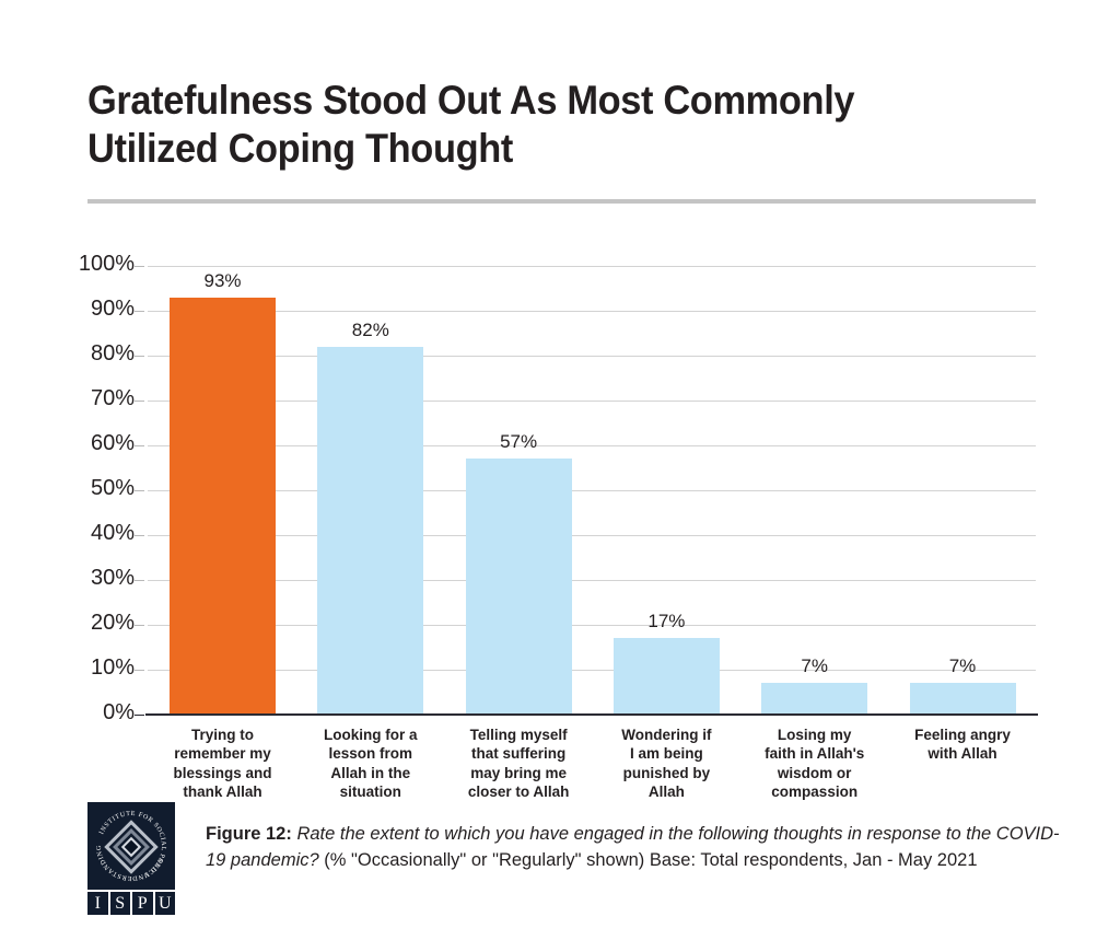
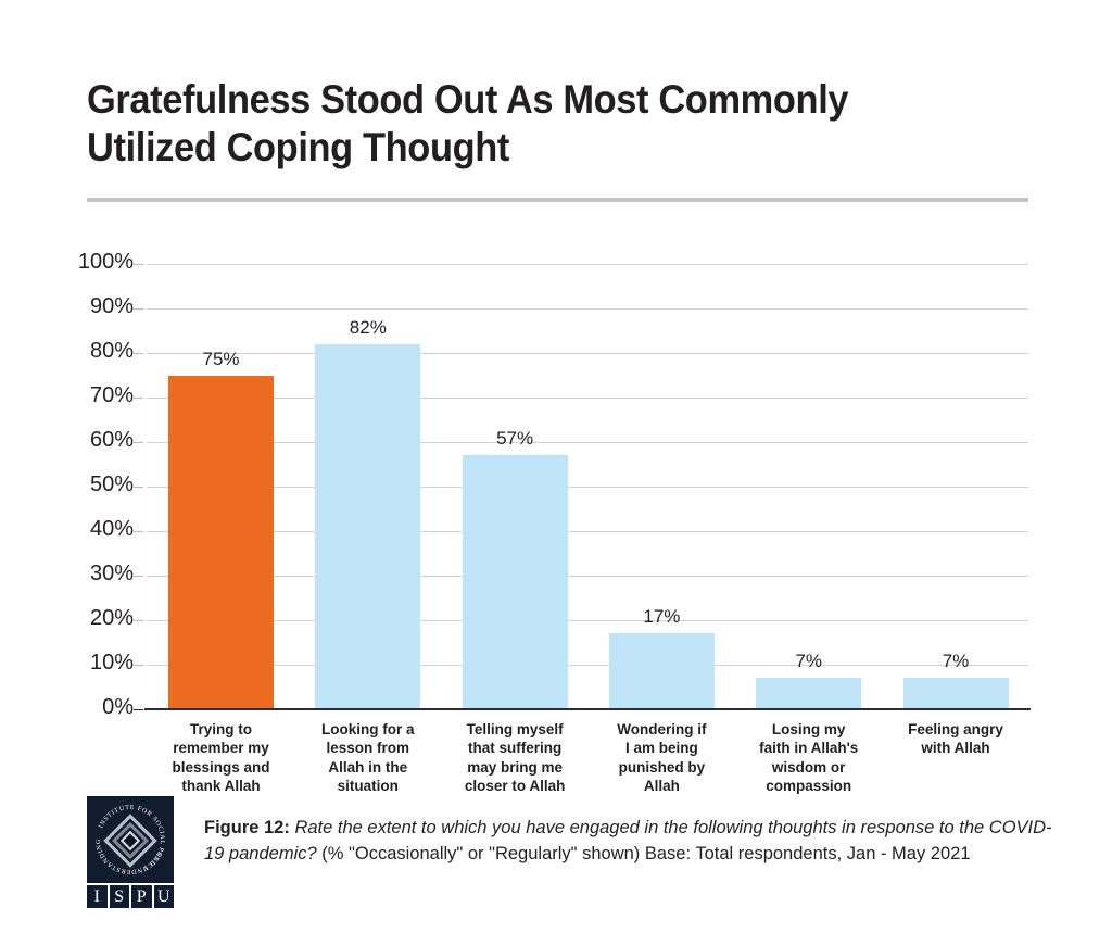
Trying to remember my blessings and thank Allah: 93% -> 75%
